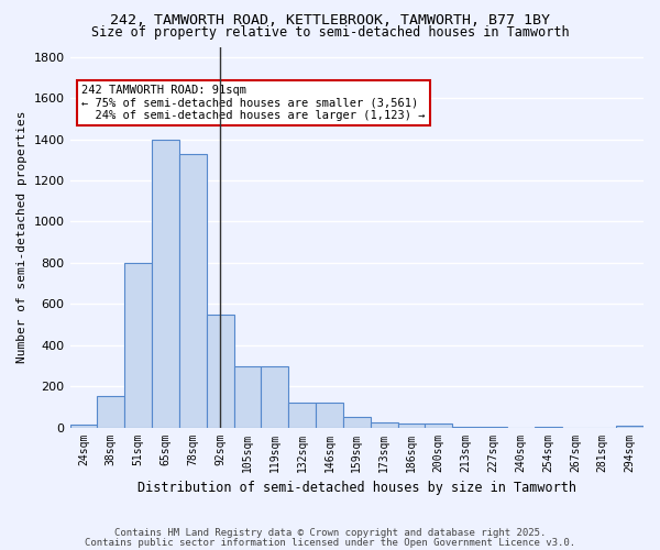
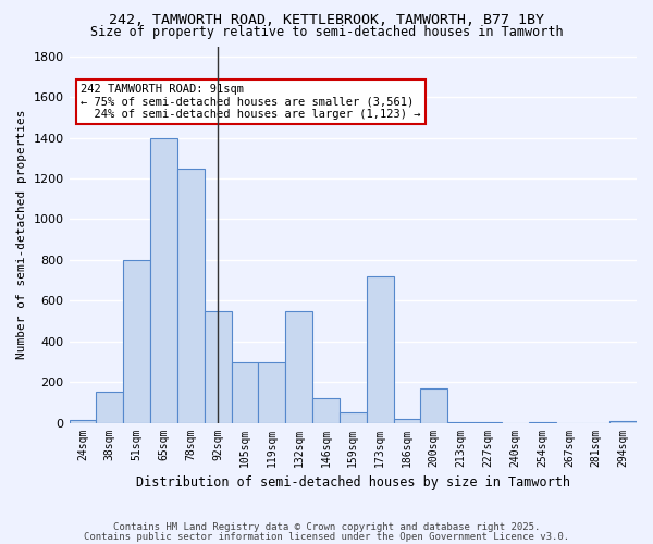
78sqm: 1330 -> 1250
132sqm: 120 -> 550
173sqm: 20 -> 720
200sqm: 20 -> 170
